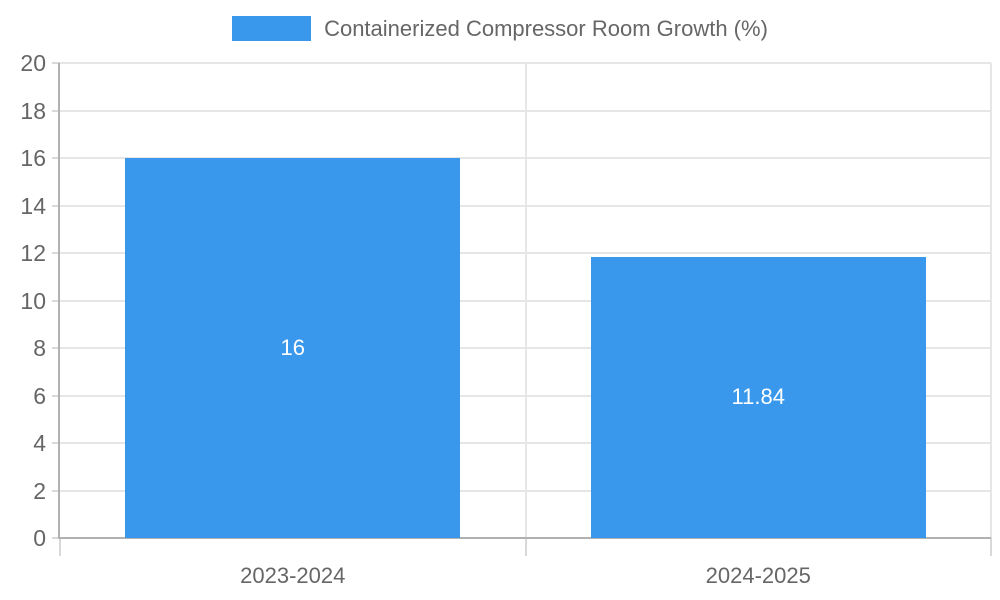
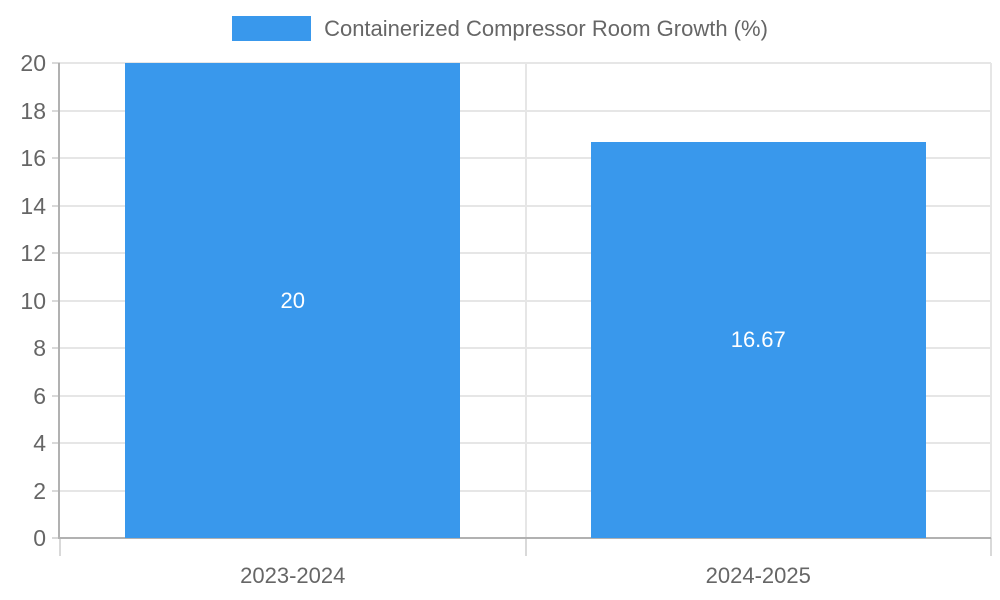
2023-2024: 16 -> 20
2024-2025: 11.84 -> 16.67
